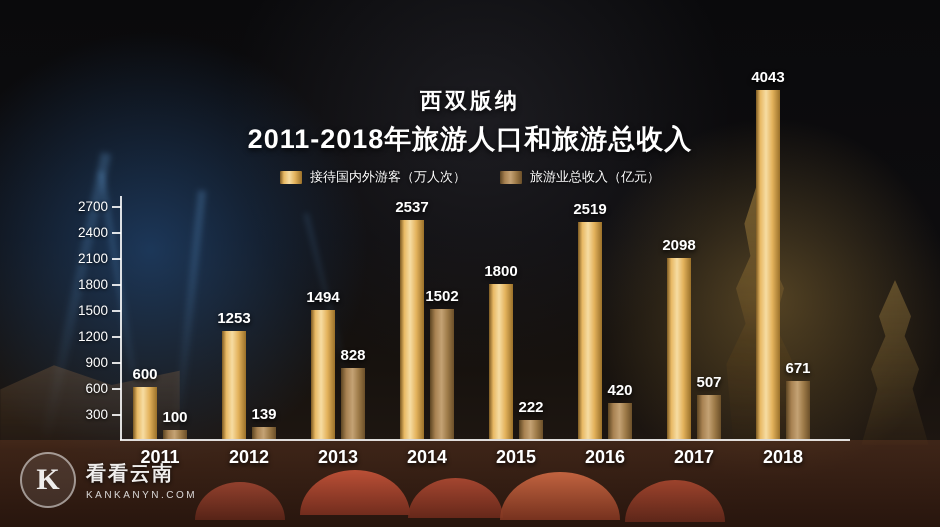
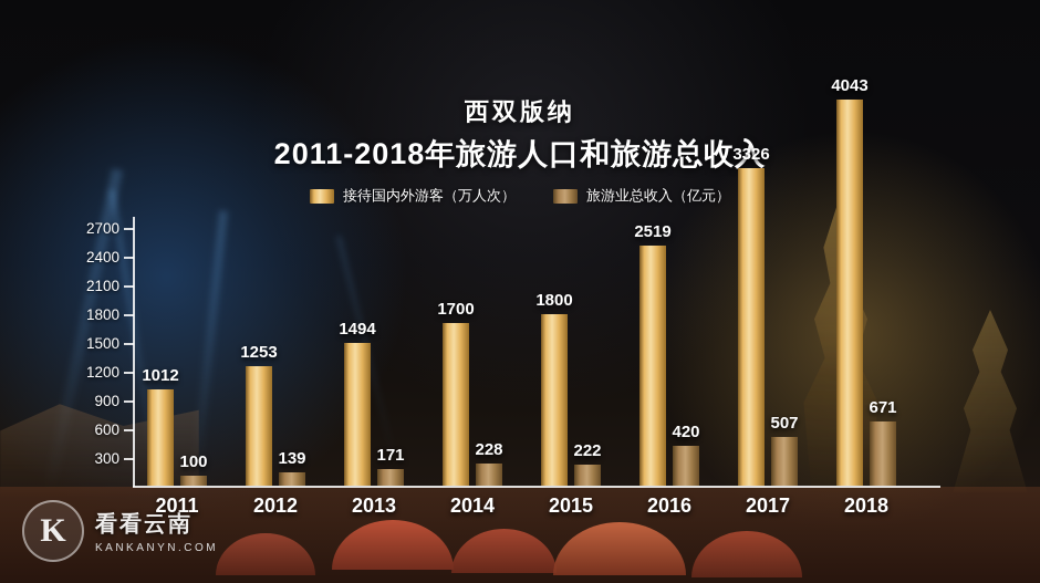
接待国内外游客（万人次）/2011: 600 -> 1012
旅游业总收入（亿元）/2013: 828 -> 171
接待国内外游客（万人次）/2014: 2537 -> 1700
旅游业总收入（亿元）/2014: 1502 -> 228
接待国内外游客（万人次）/2017: 2098 -> 3326
